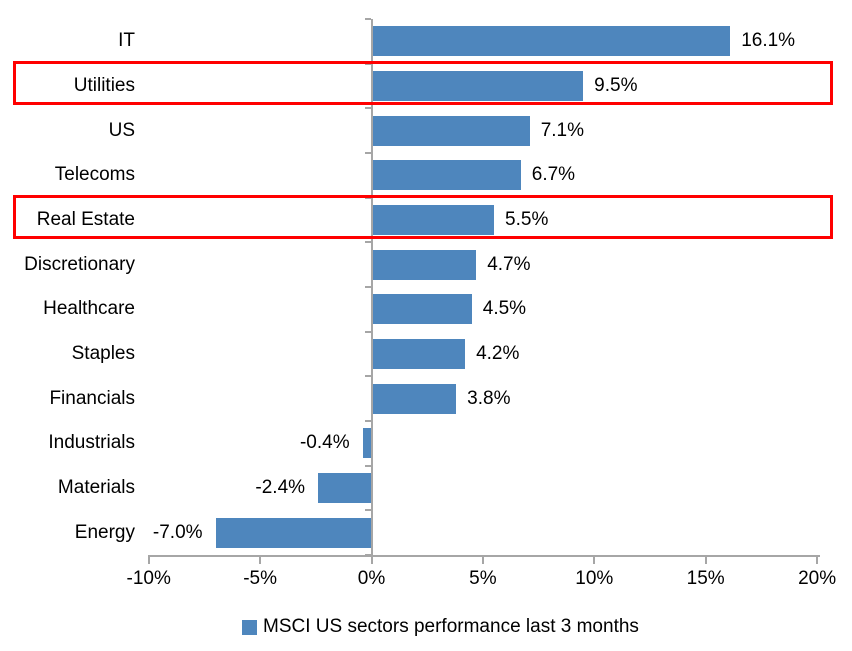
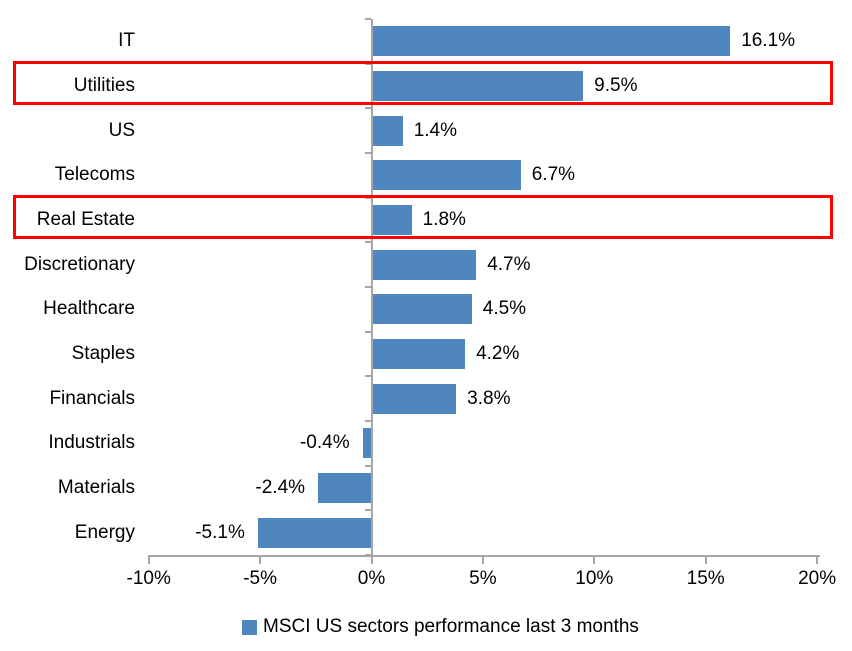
US: 7.1% -> 1.4%
Real Estate: 5.5% -> 1.8%
Energy: -7.0% -> -5.1%
